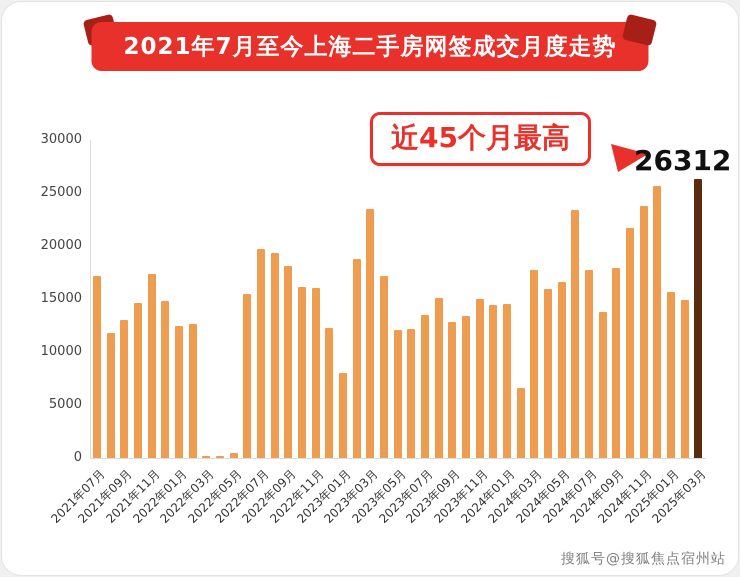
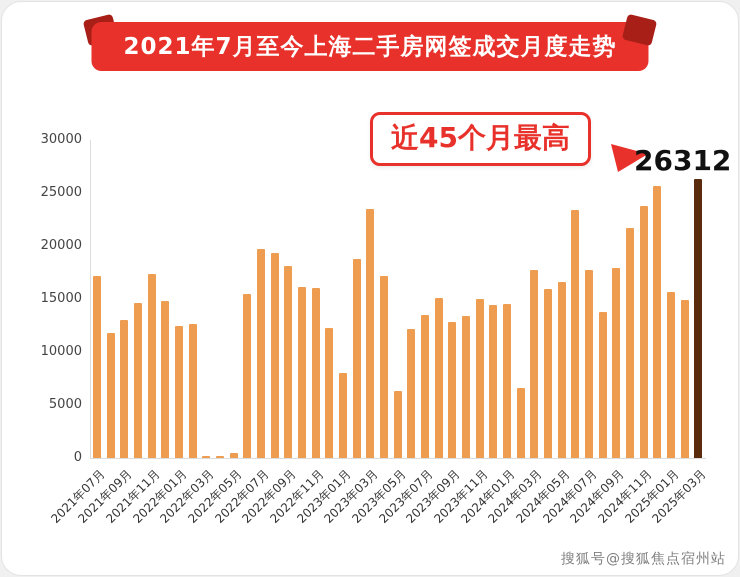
2023年05月: 12100 -> 6300
